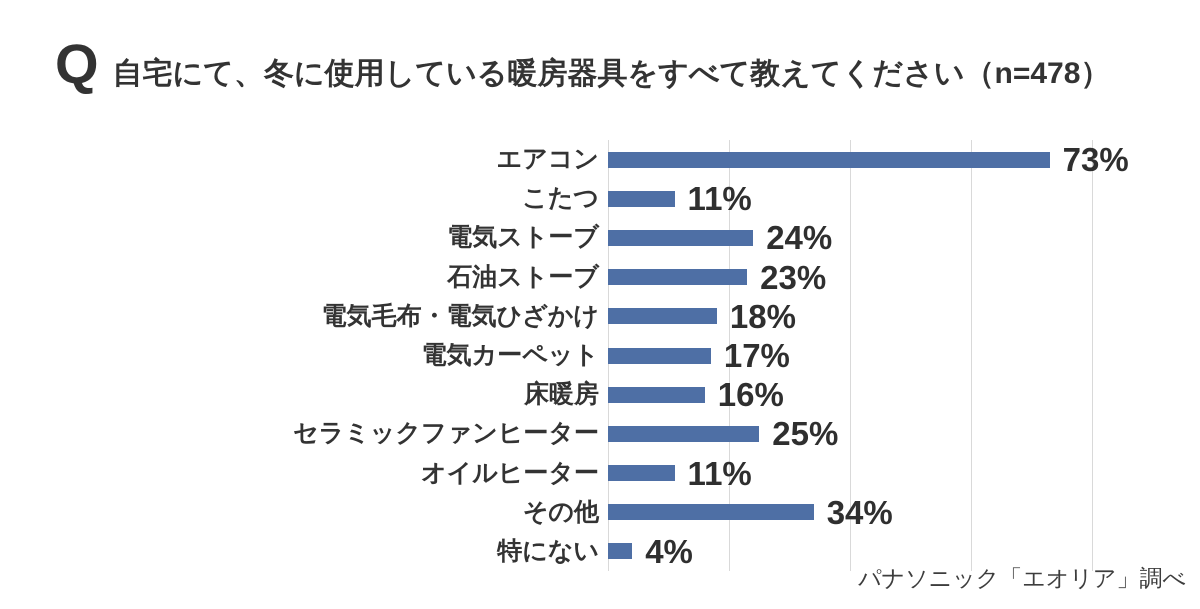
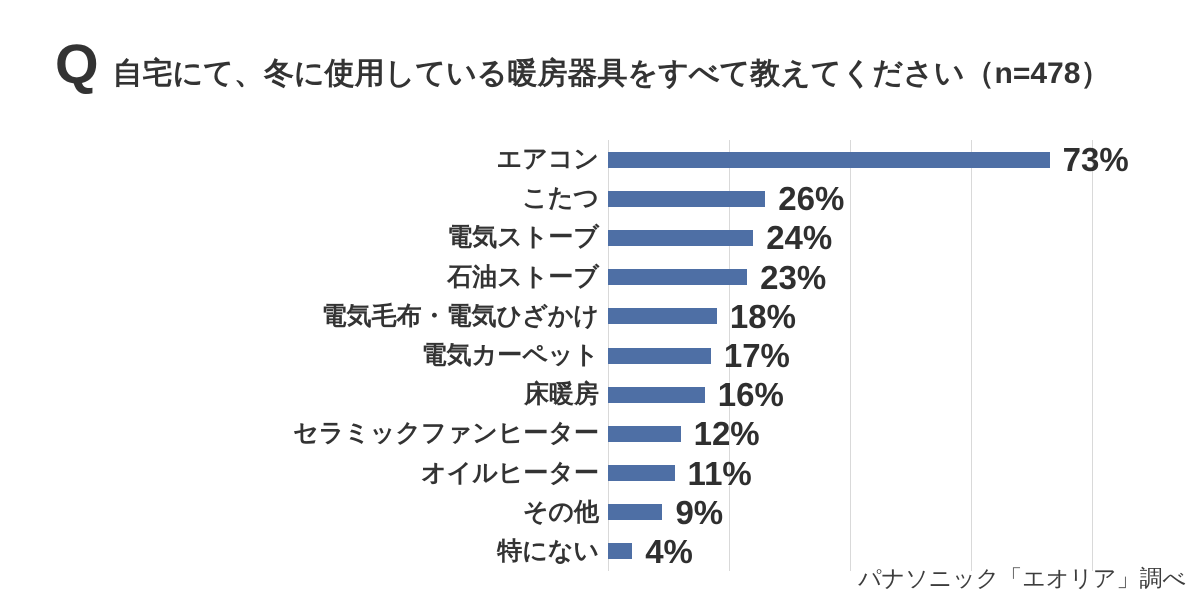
こたつ: 11% -> 26%
セラミックファンヒーター: 25% -> 12%
その他: 34% -> 9%
